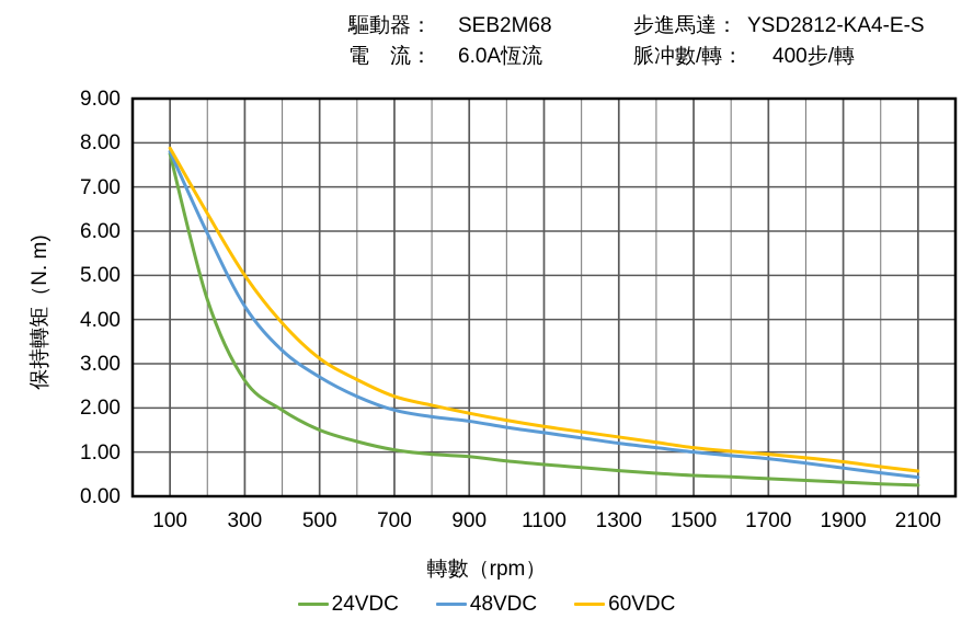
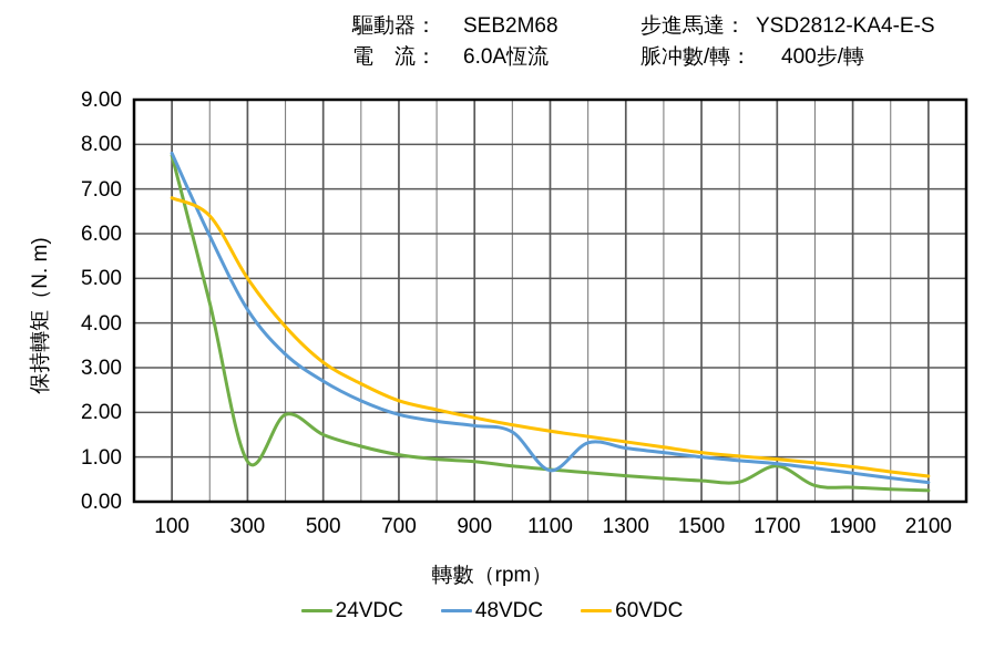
60VDC/100: 7.9 -> 6.8
24VDC/300: 2.6 -> 0.9
48VDC/1100: 1.4 -> 0.7
24VDC/1700: 0.4 -> 0.8
